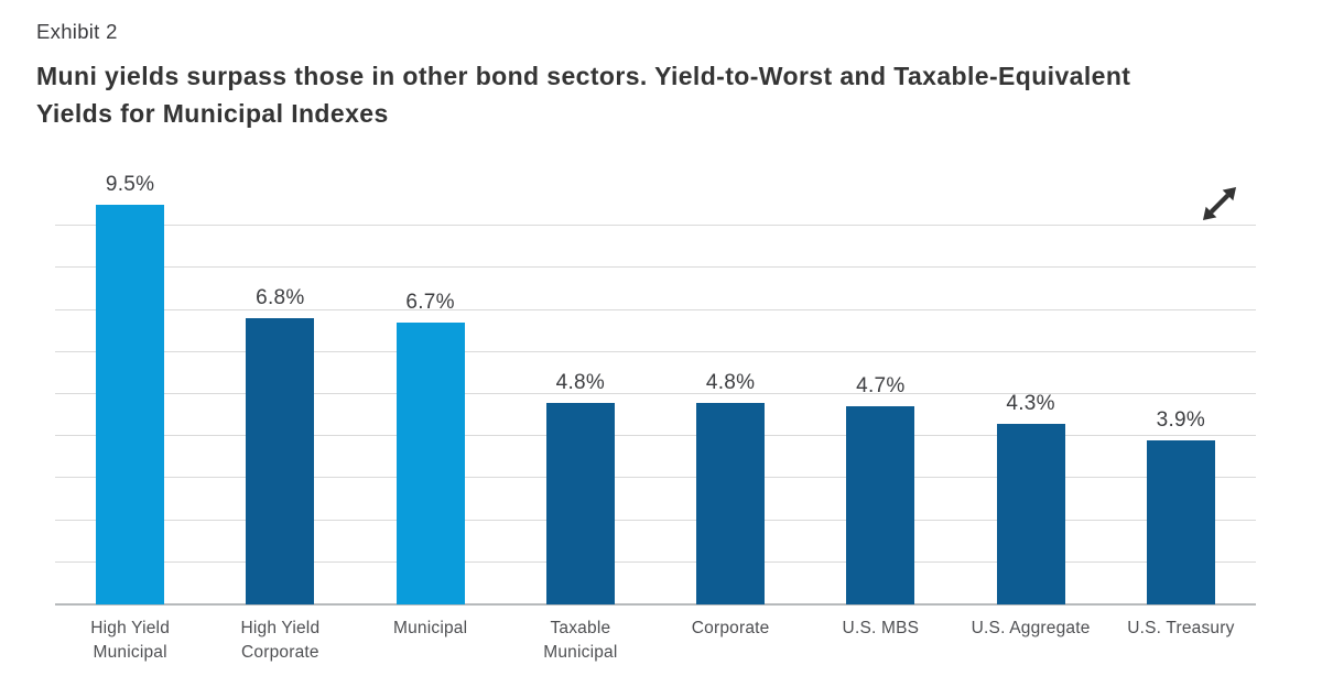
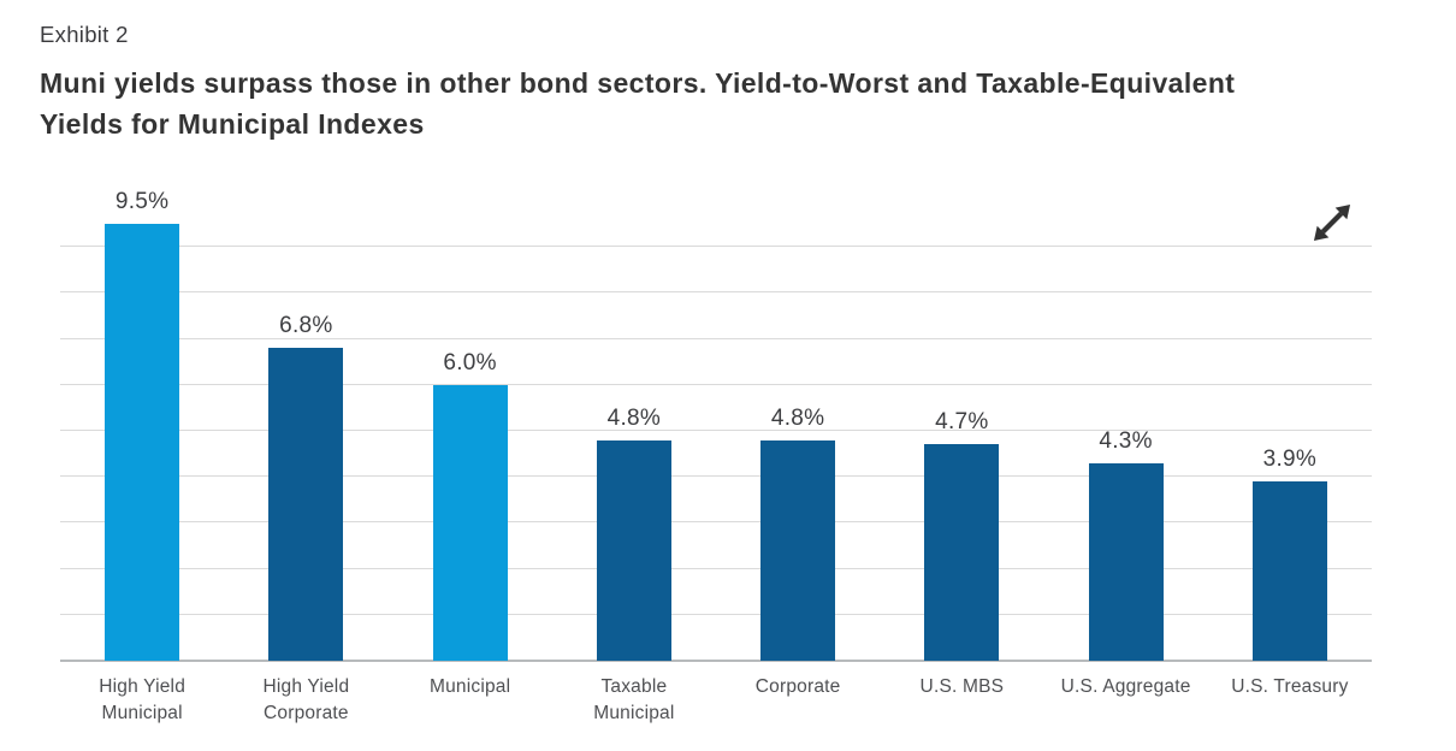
Municipal: 6.7% -> 6.0%
